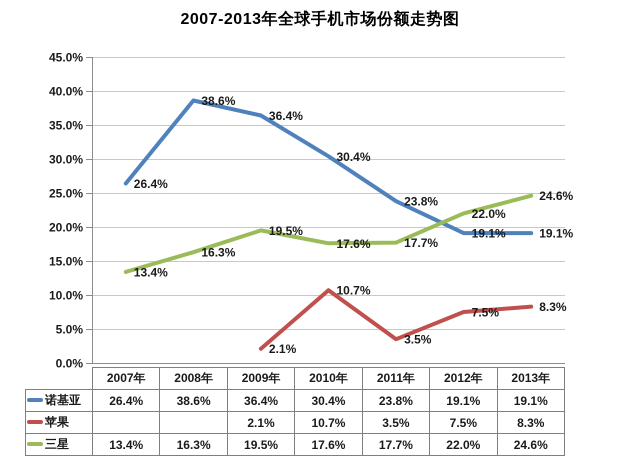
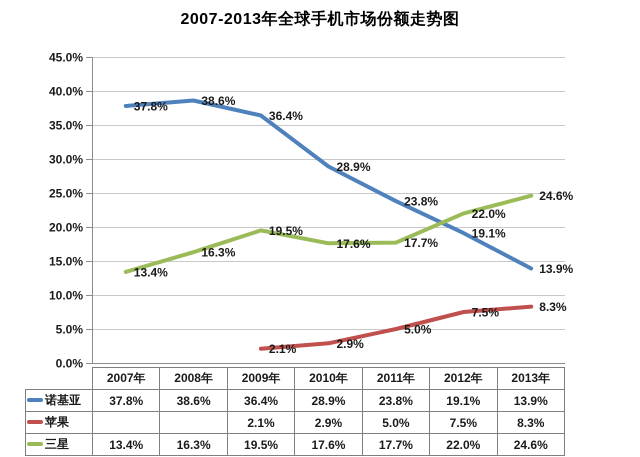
诺基亚/2007年: 26.4% -> 37.8%
诺基亚/2010年: 30.4% -> 28.9%
苹果/2010年: 10.7% -> 2.9%
苹果/2011年: 3.5% -> 5.0%
诺基亚/2013年: 19.1% -> 13.9%
